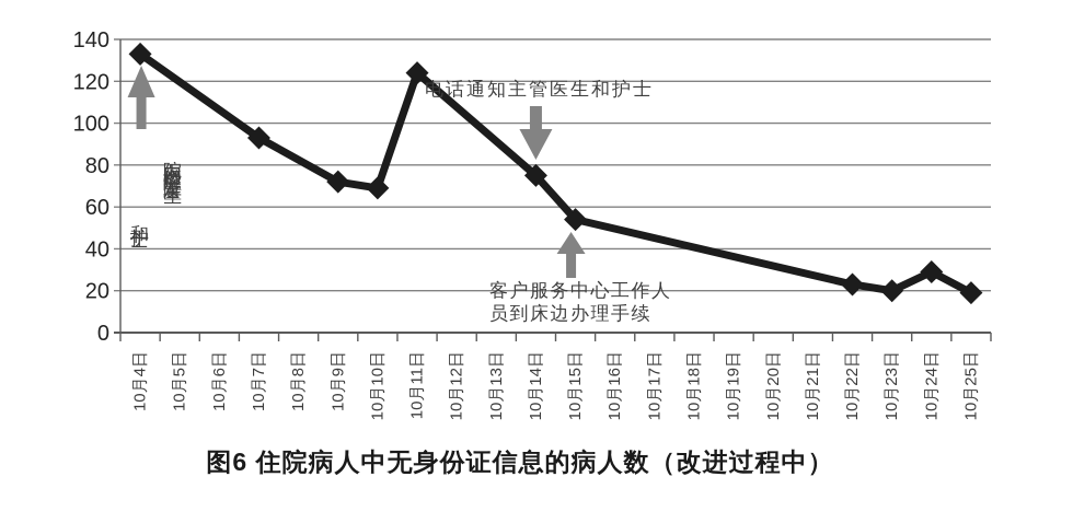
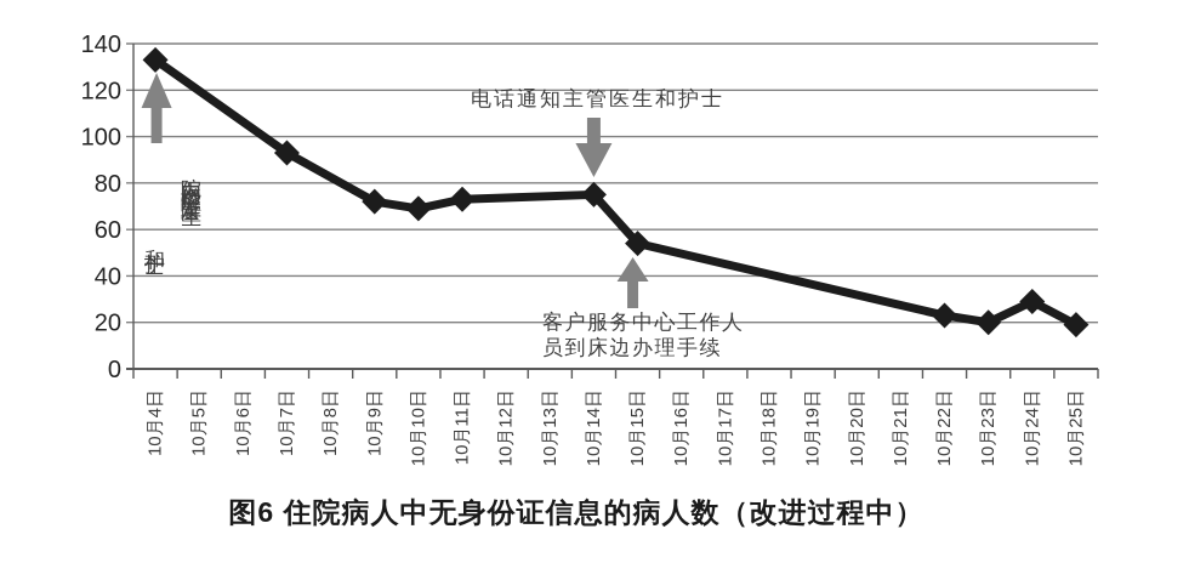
10月11日: 124 -> 73
